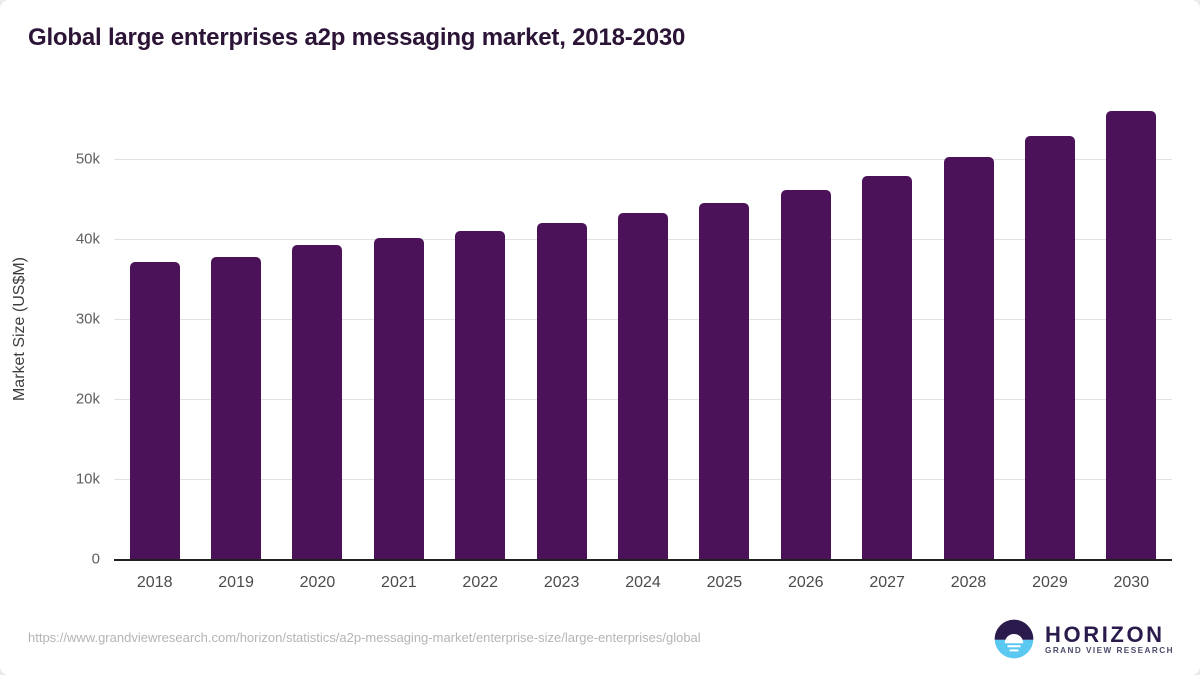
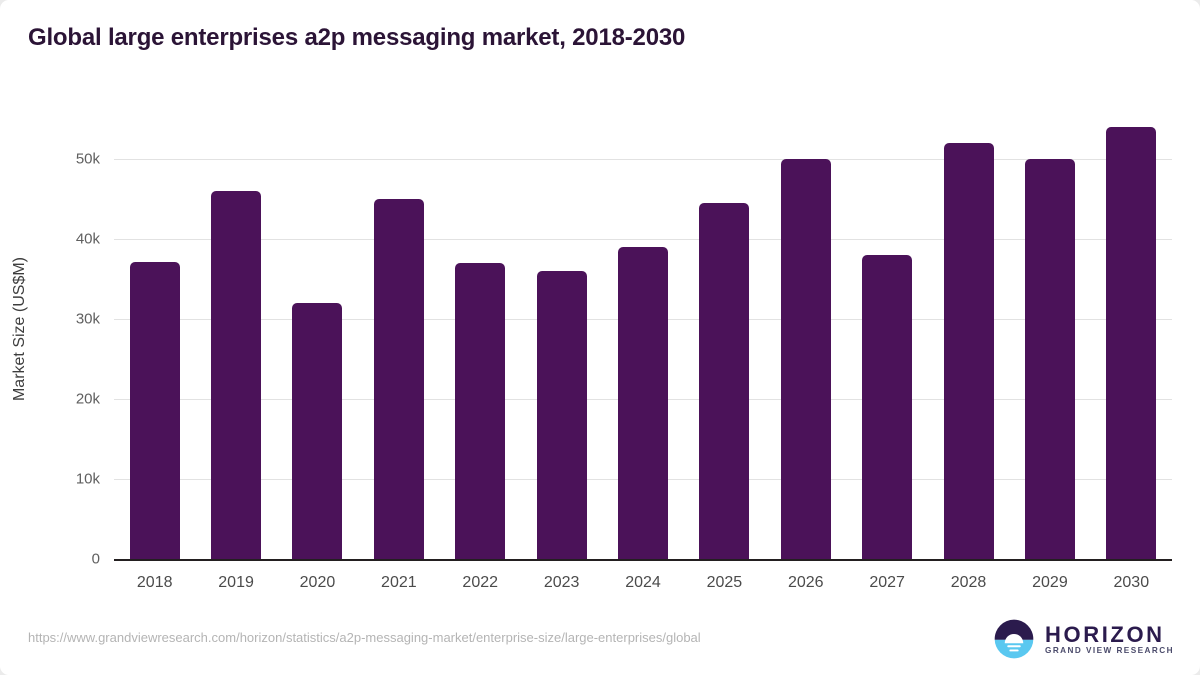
2019: 38k -> 46k
2020: 39k -> 32k
2021: 40k -> 45k
2022: 41k -> 37k
2023: 42k -> 36k
2024: 43k -> 39k
2026: 46k -> 50k
2027: 48k -> 38k
2028: 50k -> 52k
2029: 53k -> 50k
2030: 56k -> 54k
